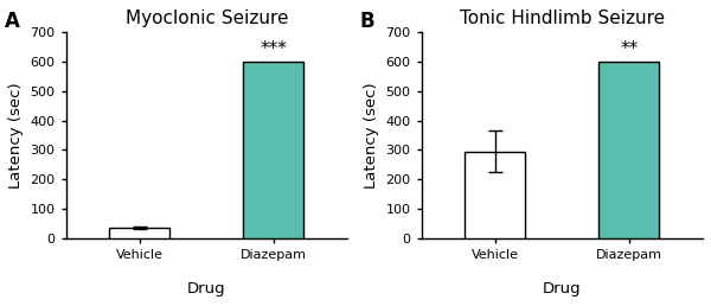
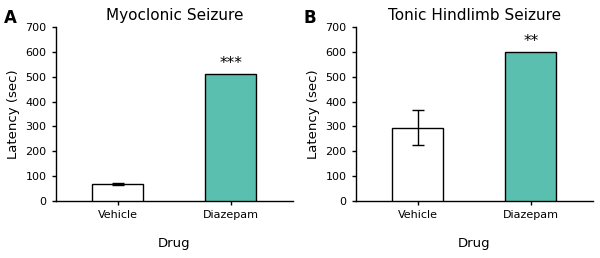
Myoclonic Seizure/Vehicle: 38 -> 70
Myoclonic Seizure/Diazepam: 600 -> 510
